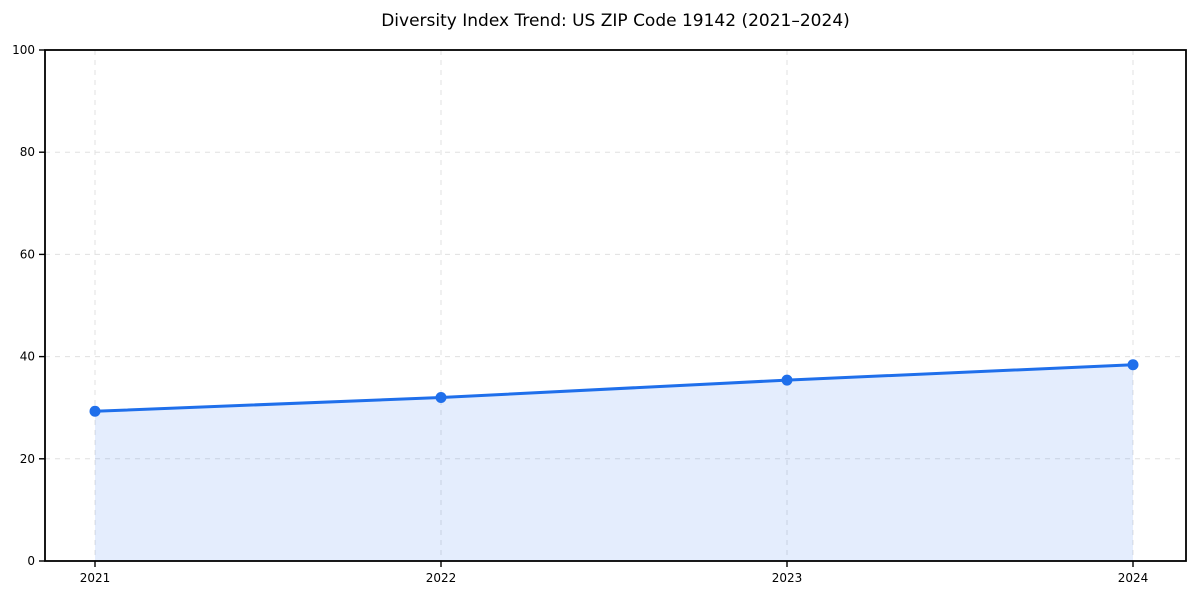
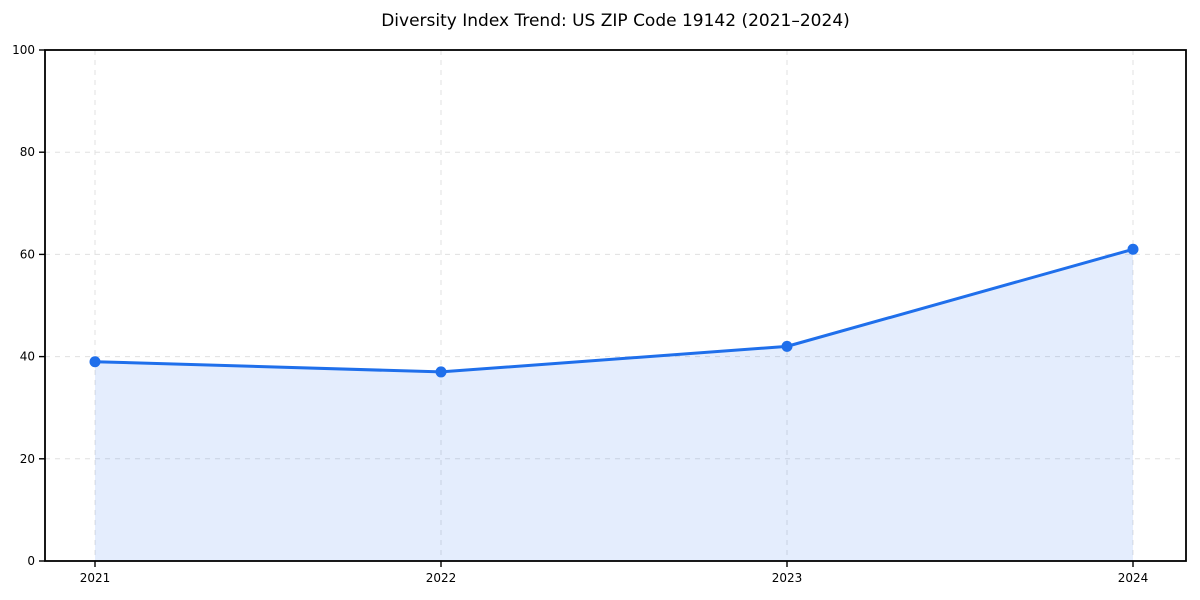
2021: 29 -> 39
2022: 32 -> 37
2023: 35 -> 42
2024: 38 -> 61
